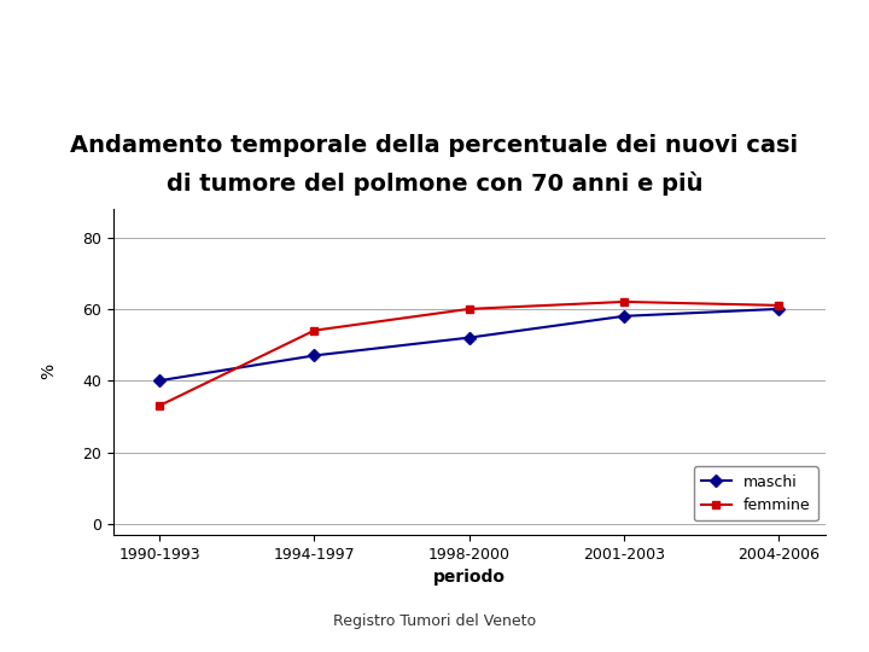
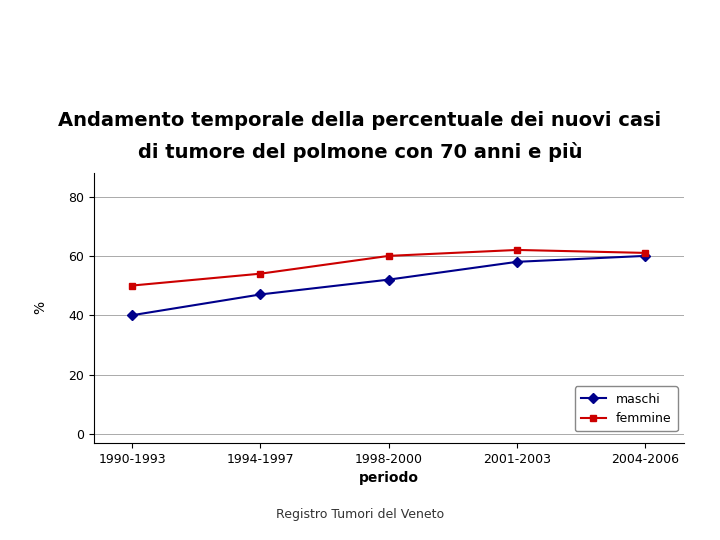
femmine/1990-1993: 33 -> 50
